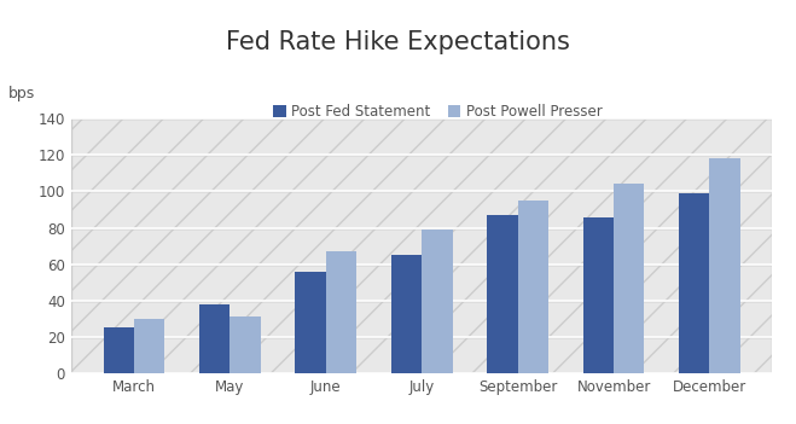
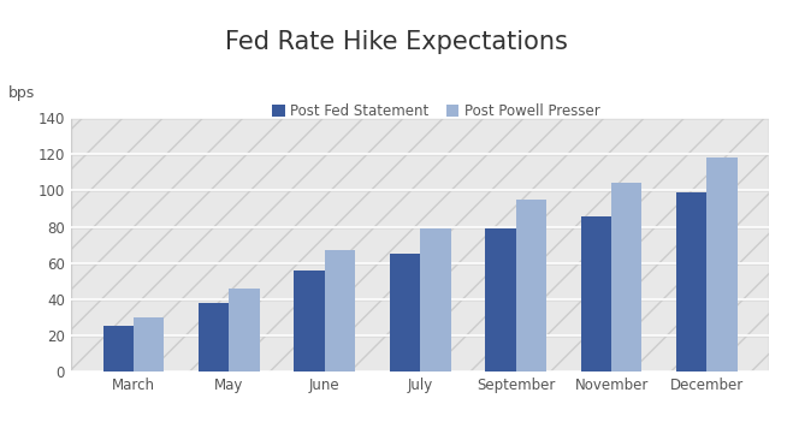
Post Powell Presser/May: 31 -> 46
Post Fed Statement/September: 87 -> 79
